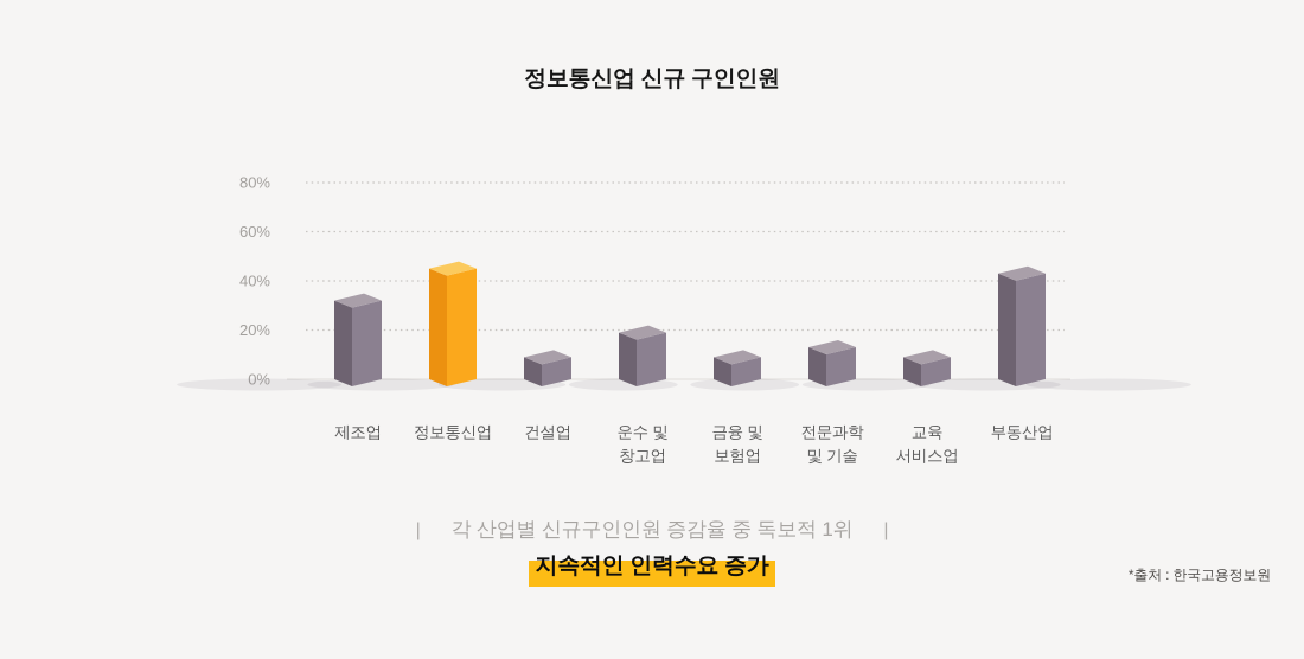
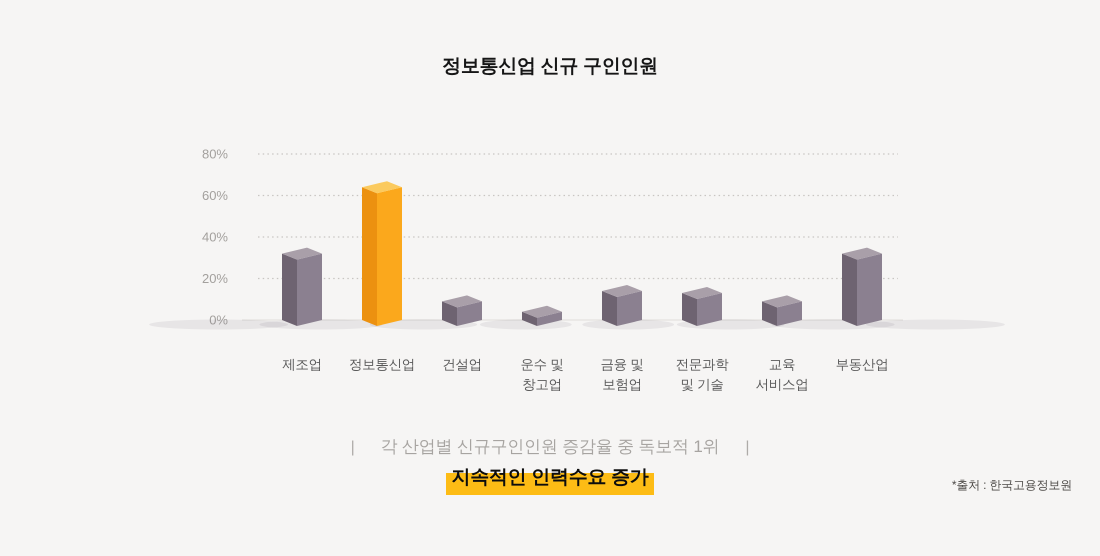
정보통신업: 45% -> 64%
운수 및 창고업: 19% -> 4%
금융 및 보험업: 9% -> 14%
부동산업: 43% -> 32%
